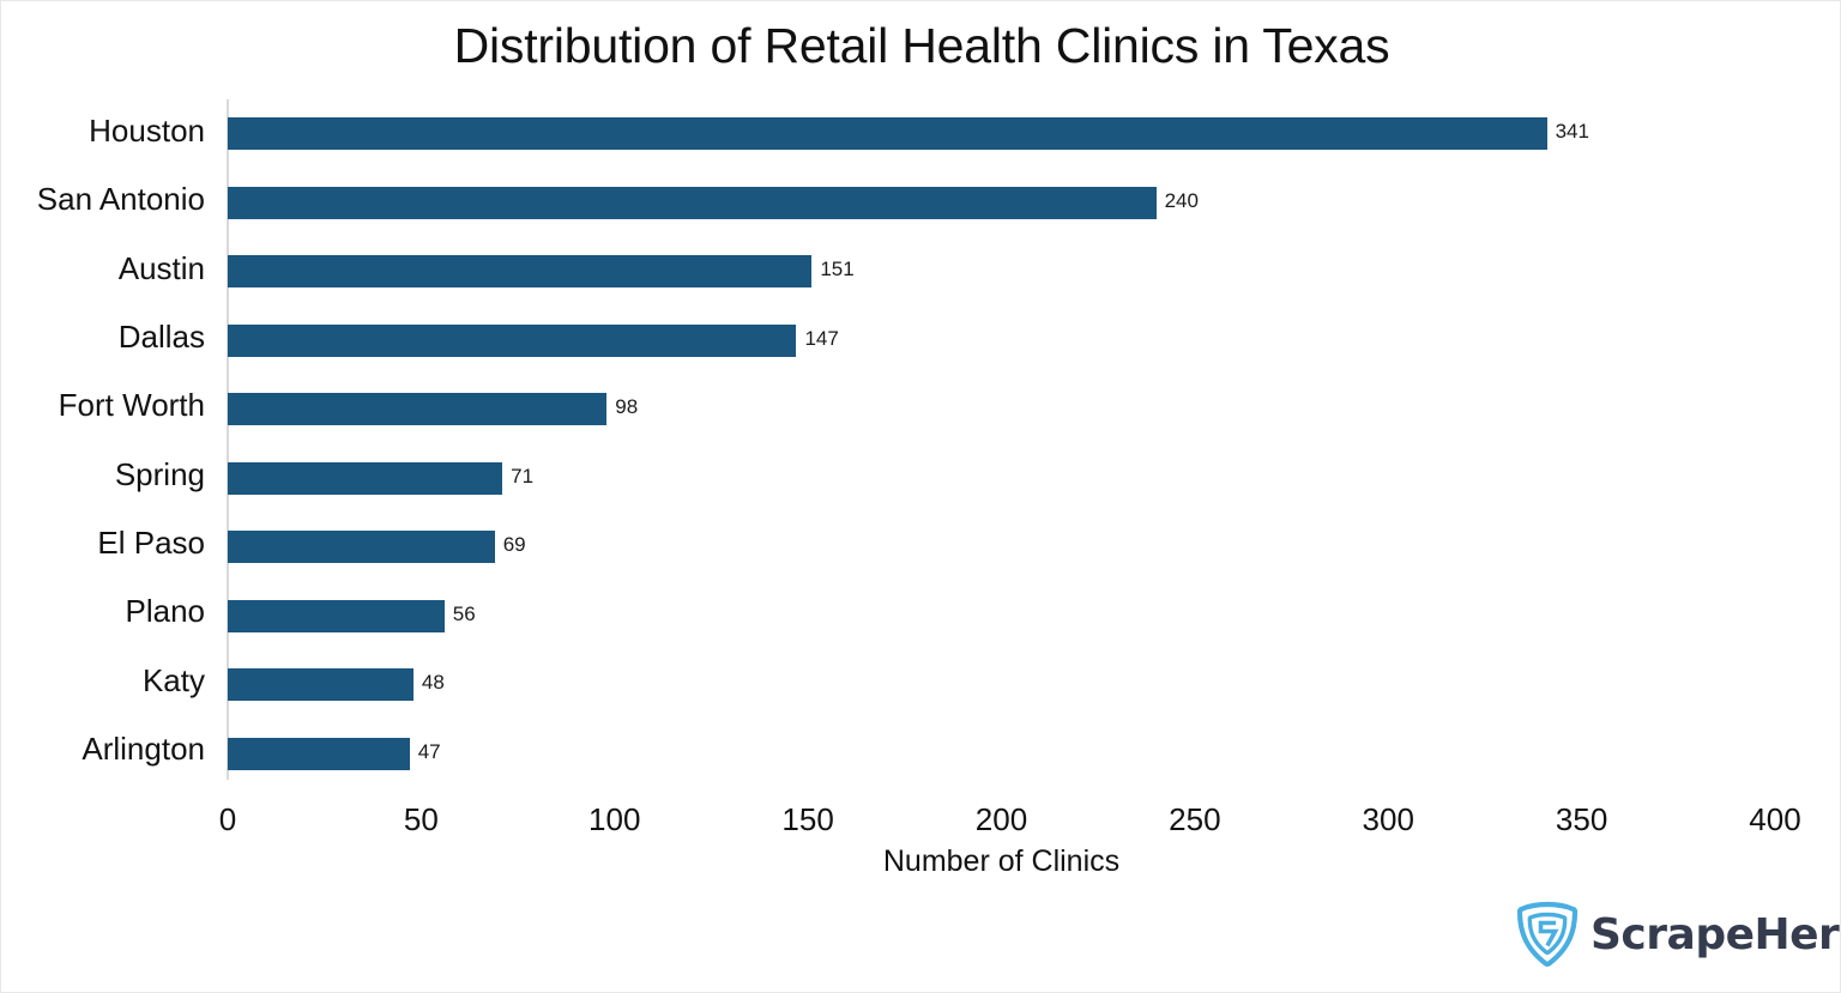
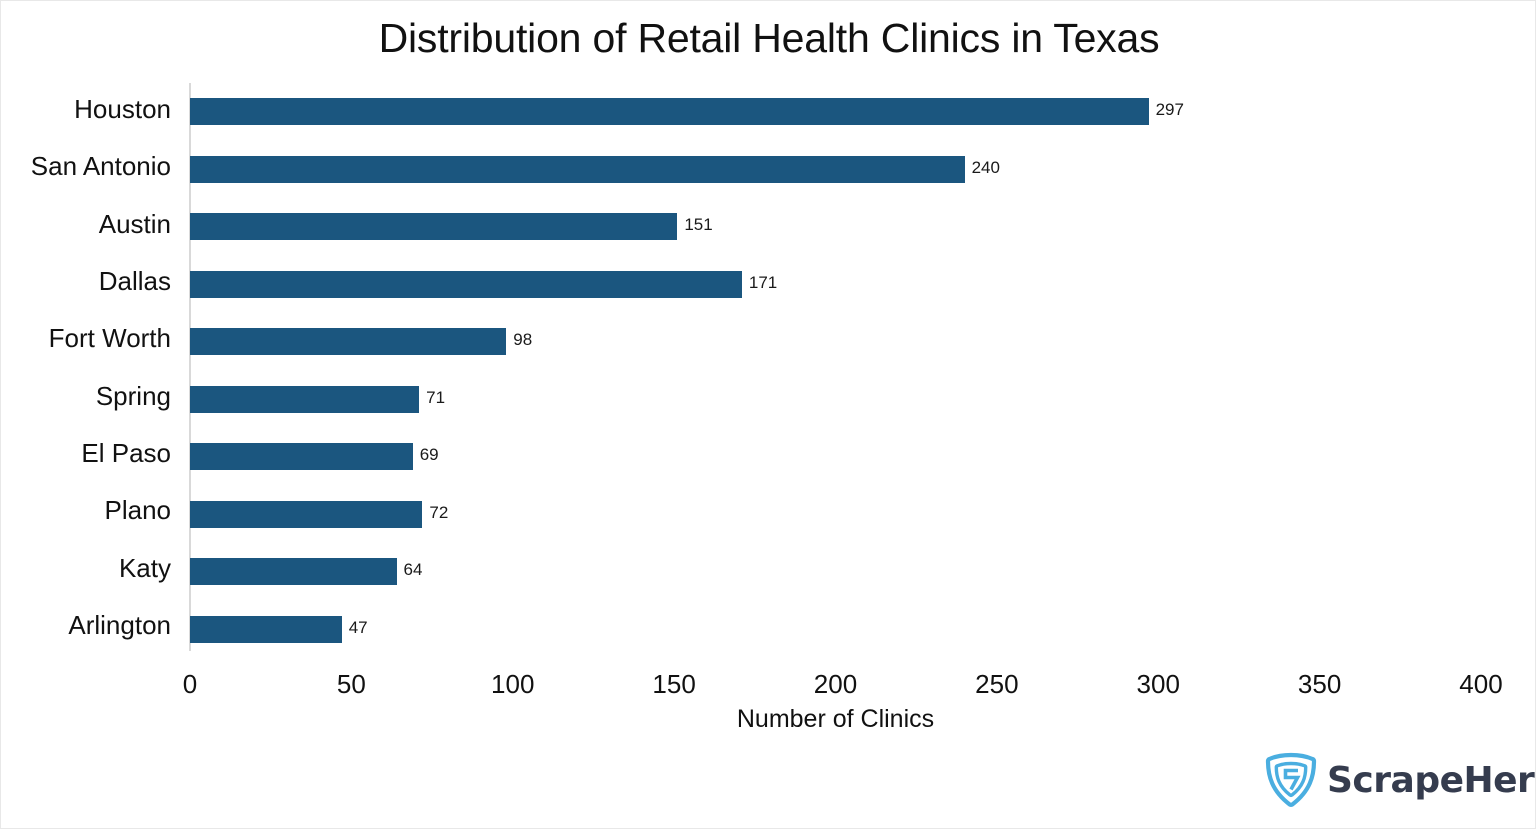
Houston: 341 -> 297
Dallas: 147 -> 171
Plano: 56 -> 72
Katy: 48 -> 64
